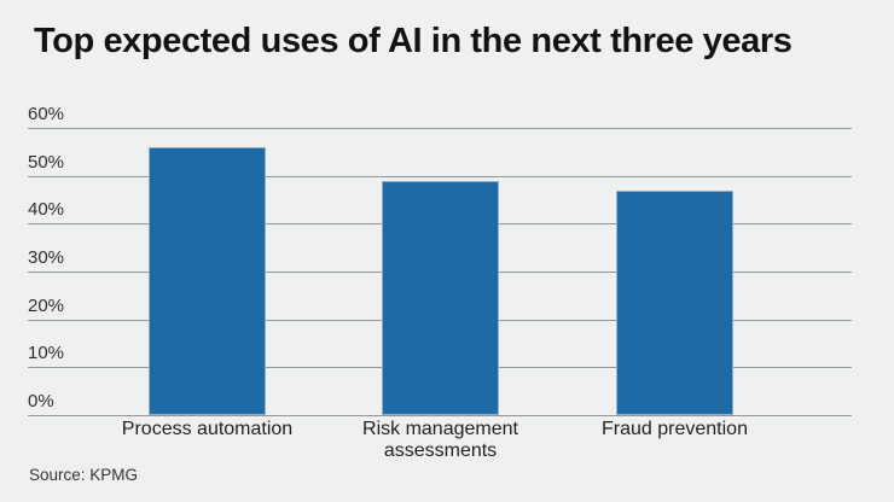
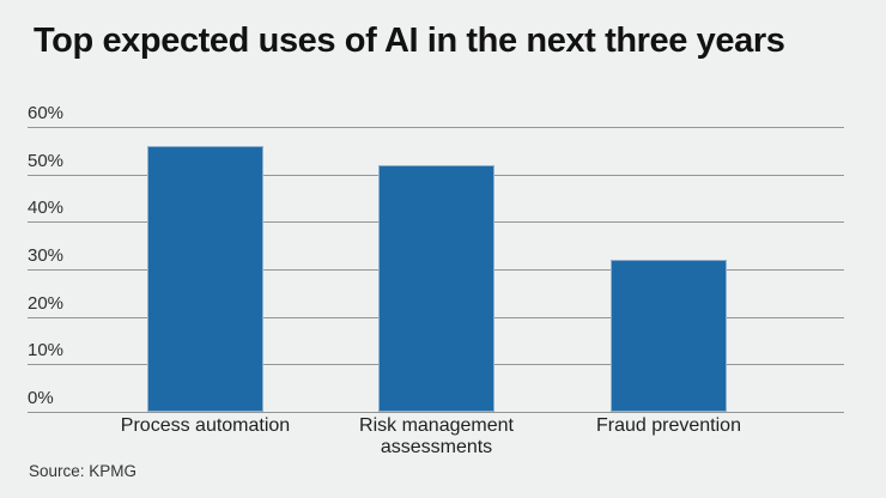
Risk management assessments: 49% -> 52%
Fraud prevention: 47% -> 32%
